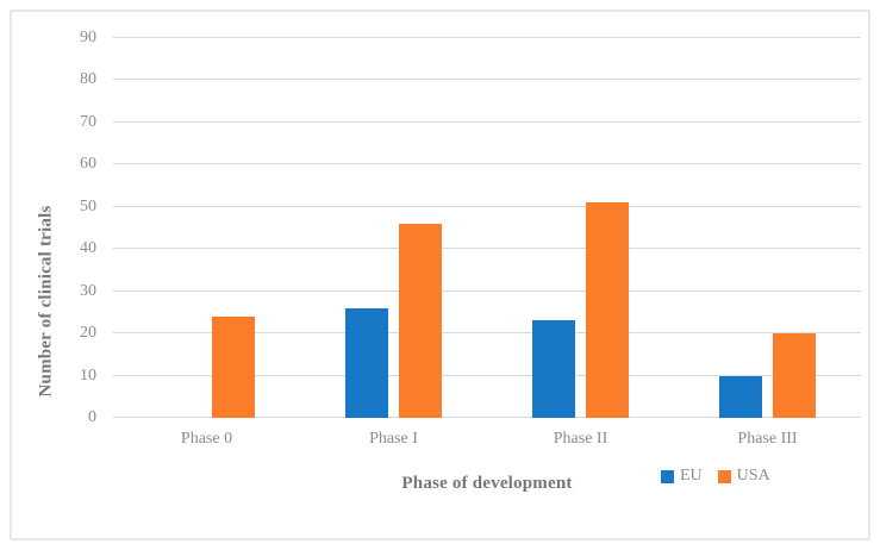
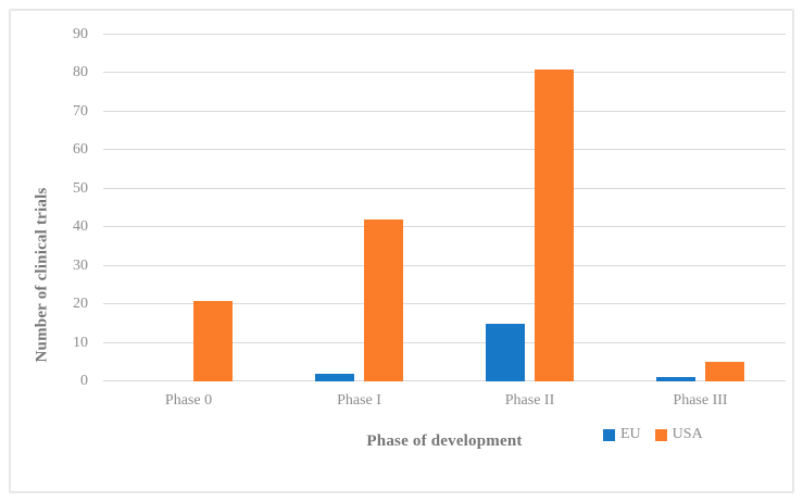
USA/Phase 0: 24 -> 21
EU/Phase I: 26 -> 2
USA/Phase I: 46 -> 42
EU/Phase II: 23 -> 15
USA/Phase II: 51 -> 81
EU/Phase III: 10 -> 1
USA/Phase III: 20 -> 5
